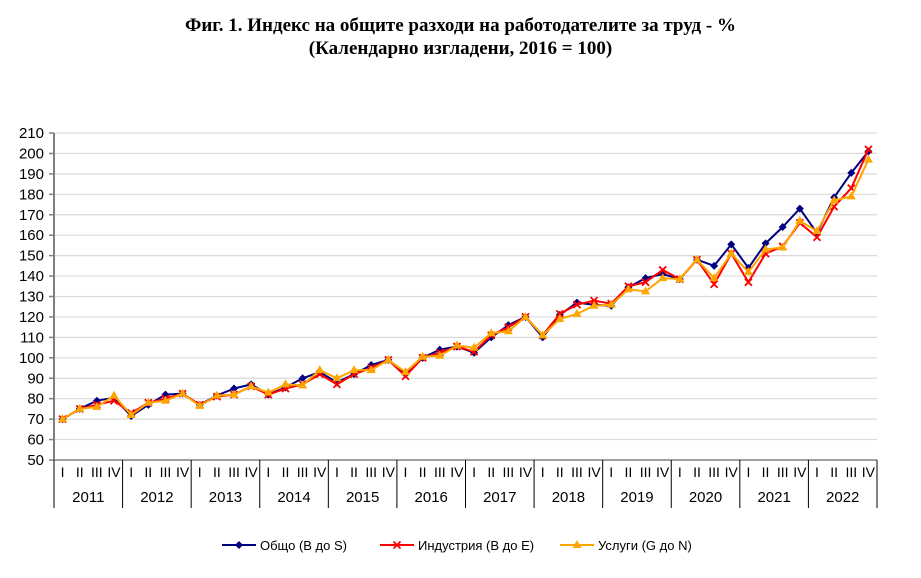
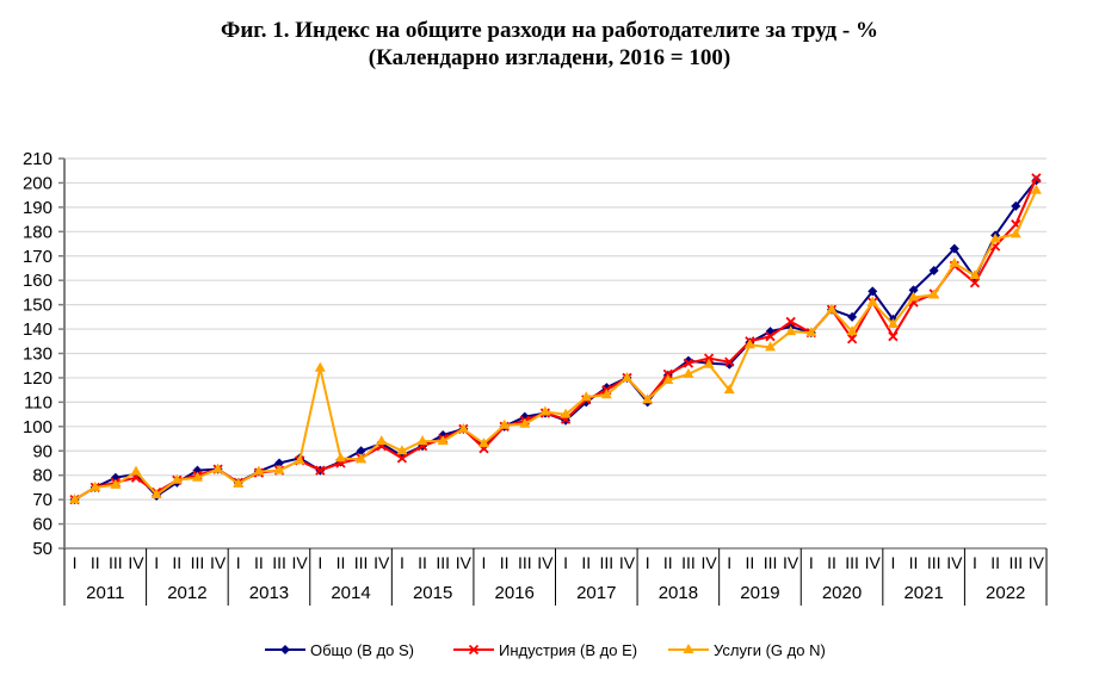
Услуги (G до N)/2014 I: 83 -> 124
Услуги (G до N)/2019 I: 126 -> 115
